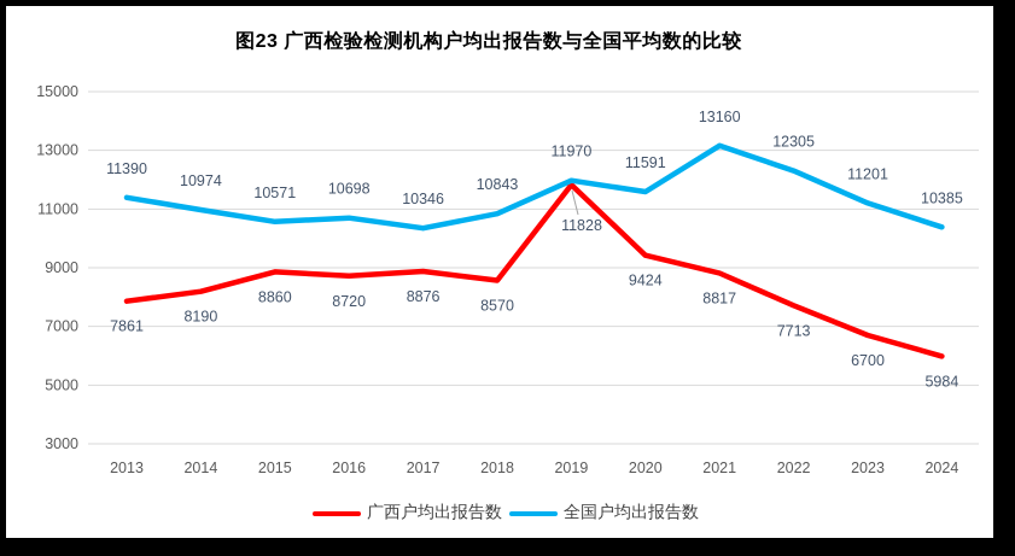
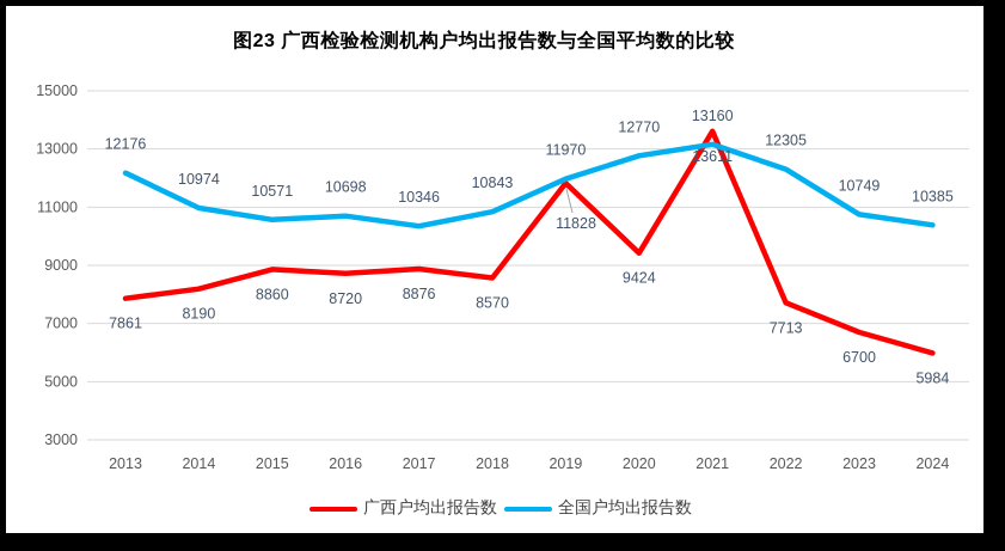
全国户均出报告数/2013: 11390 -> 12176
全国户均出报告数/2020: 11591 -> 12770
广西户均出报告数/2021: 8817 -> 13611
全国户均出报告数/2023: 11201 -> 10749
